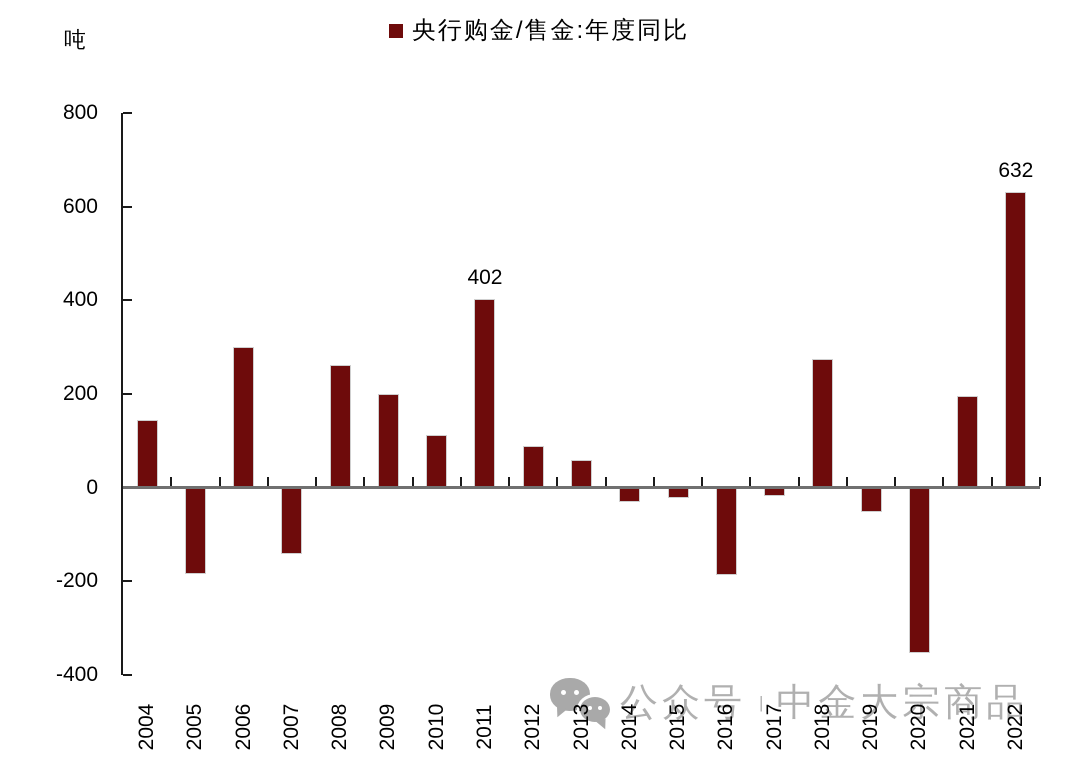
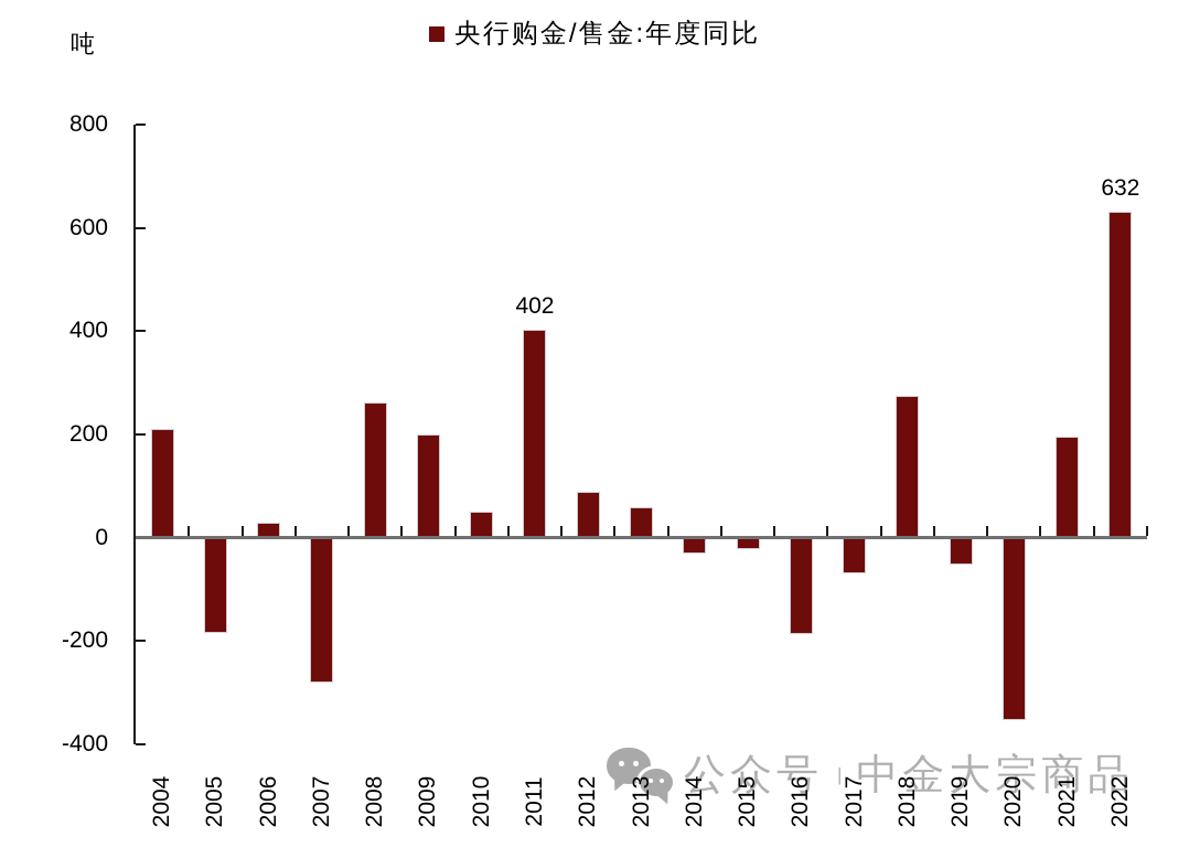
2004: 140 -> 210
2006: 300 -> 30
2007: -140 -> -280
2010: 110 -> 50
2017: -20 -> -70
